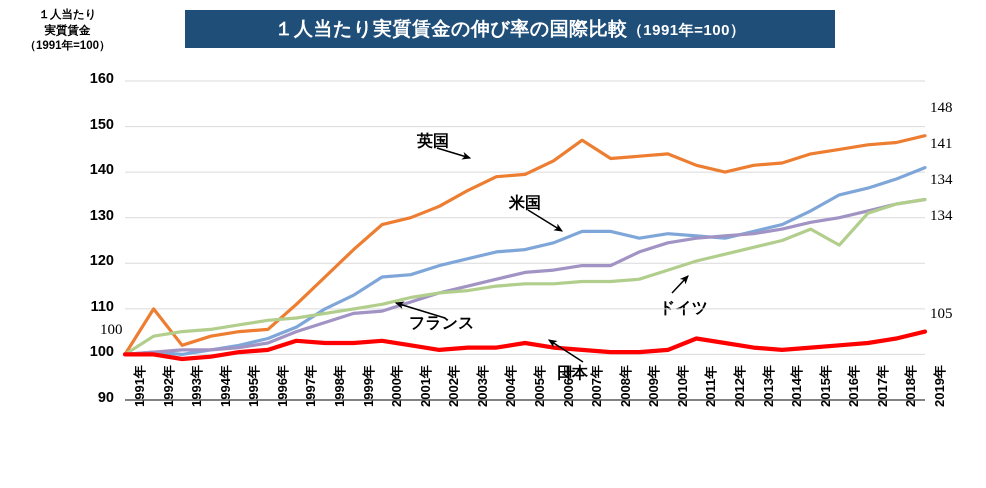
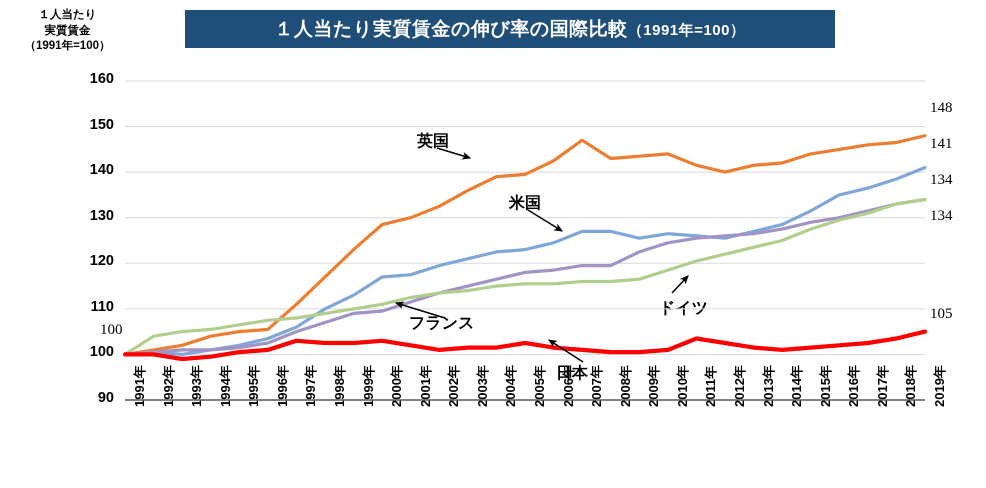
英国/1992年: 110 -> 101
ドイツ/2016年: 124 -> 130
